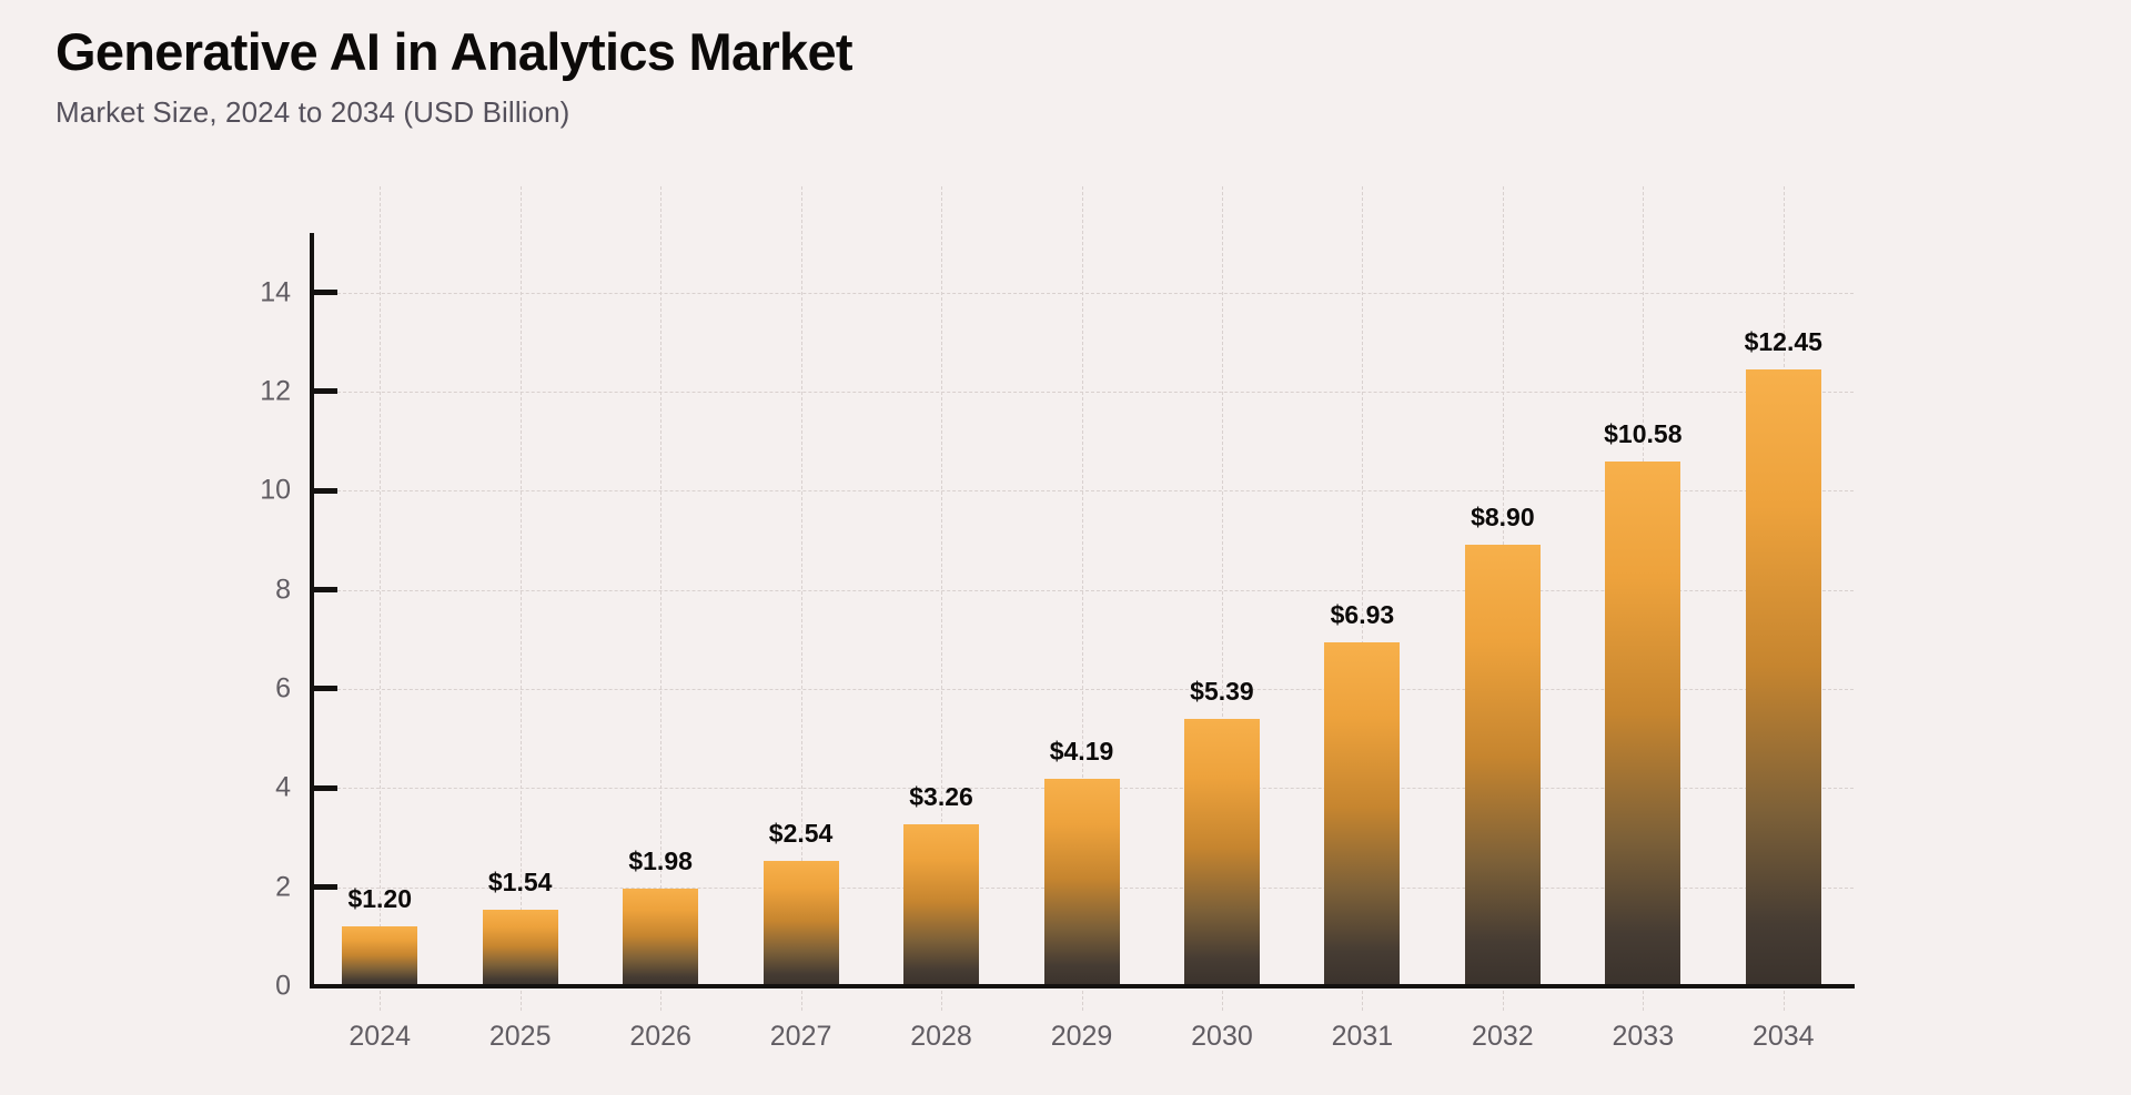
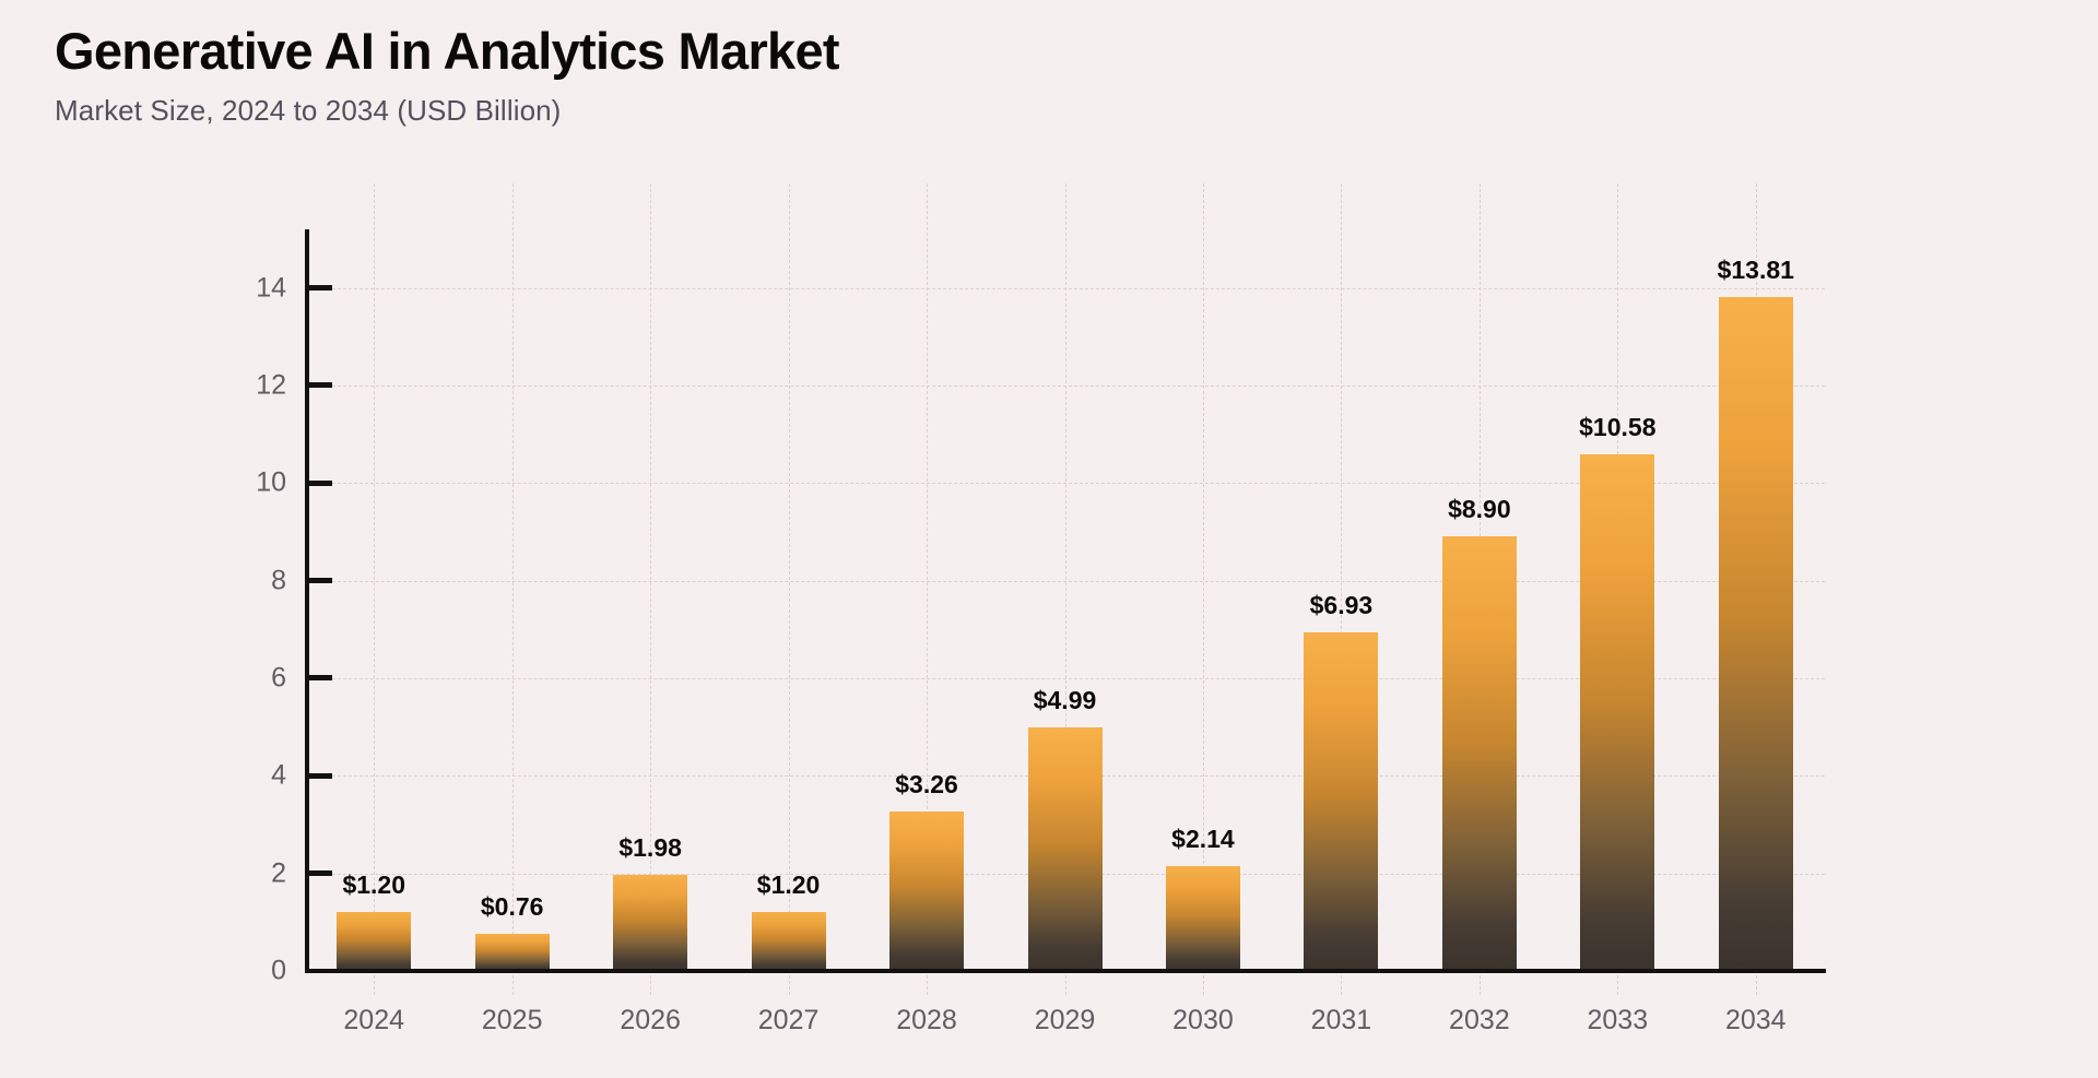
2025: $1.54 -> $0.76
2027: $2.54 -> $1.20
2029: $4.19 -> $4.99
2030: $5.39 -> $2.14
2034: $12.45 -> $13.81
